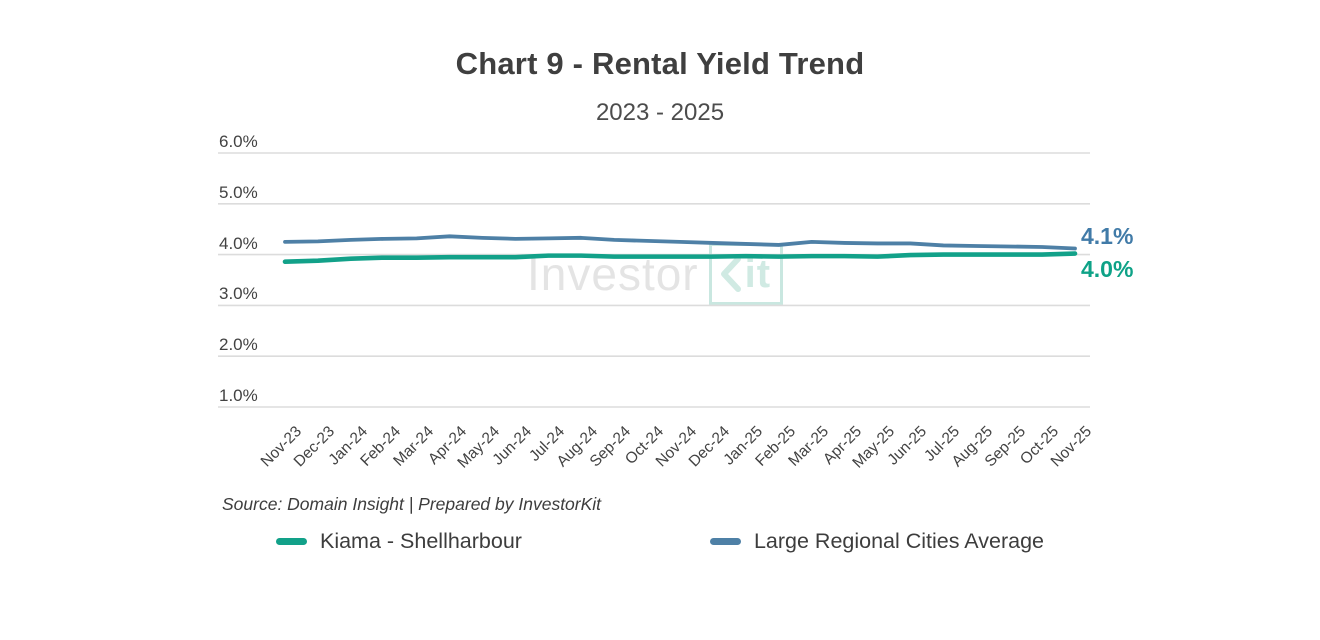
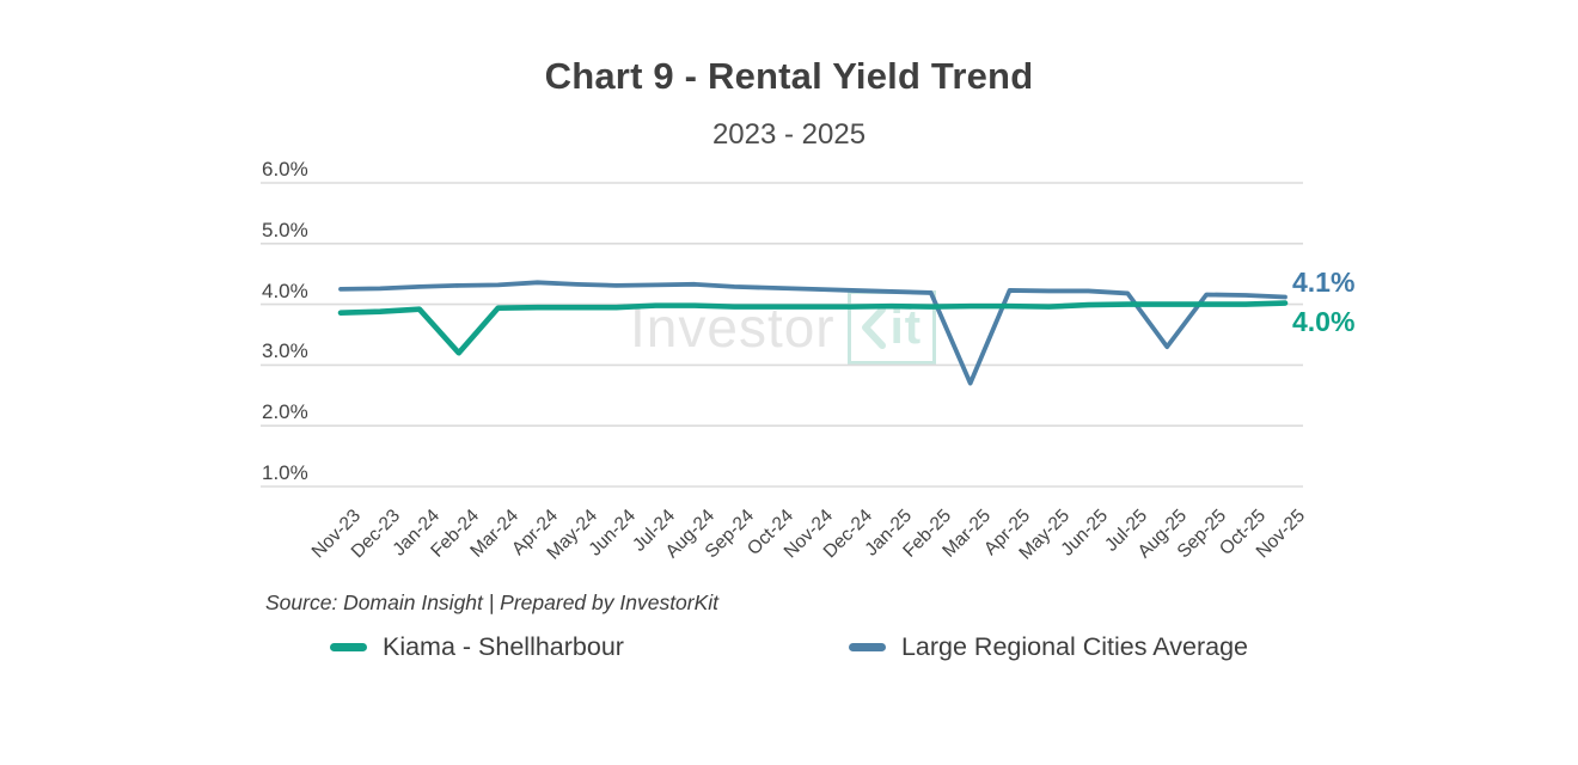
Kiama - Shellharbour/Feb-24: 3.9% -> 3.2%
Large Regional Cities Average/Mar-25: 4.2% -> 2.7%
Large Regional Cities Average/Aug-25: 4.2% -> 3.3%
